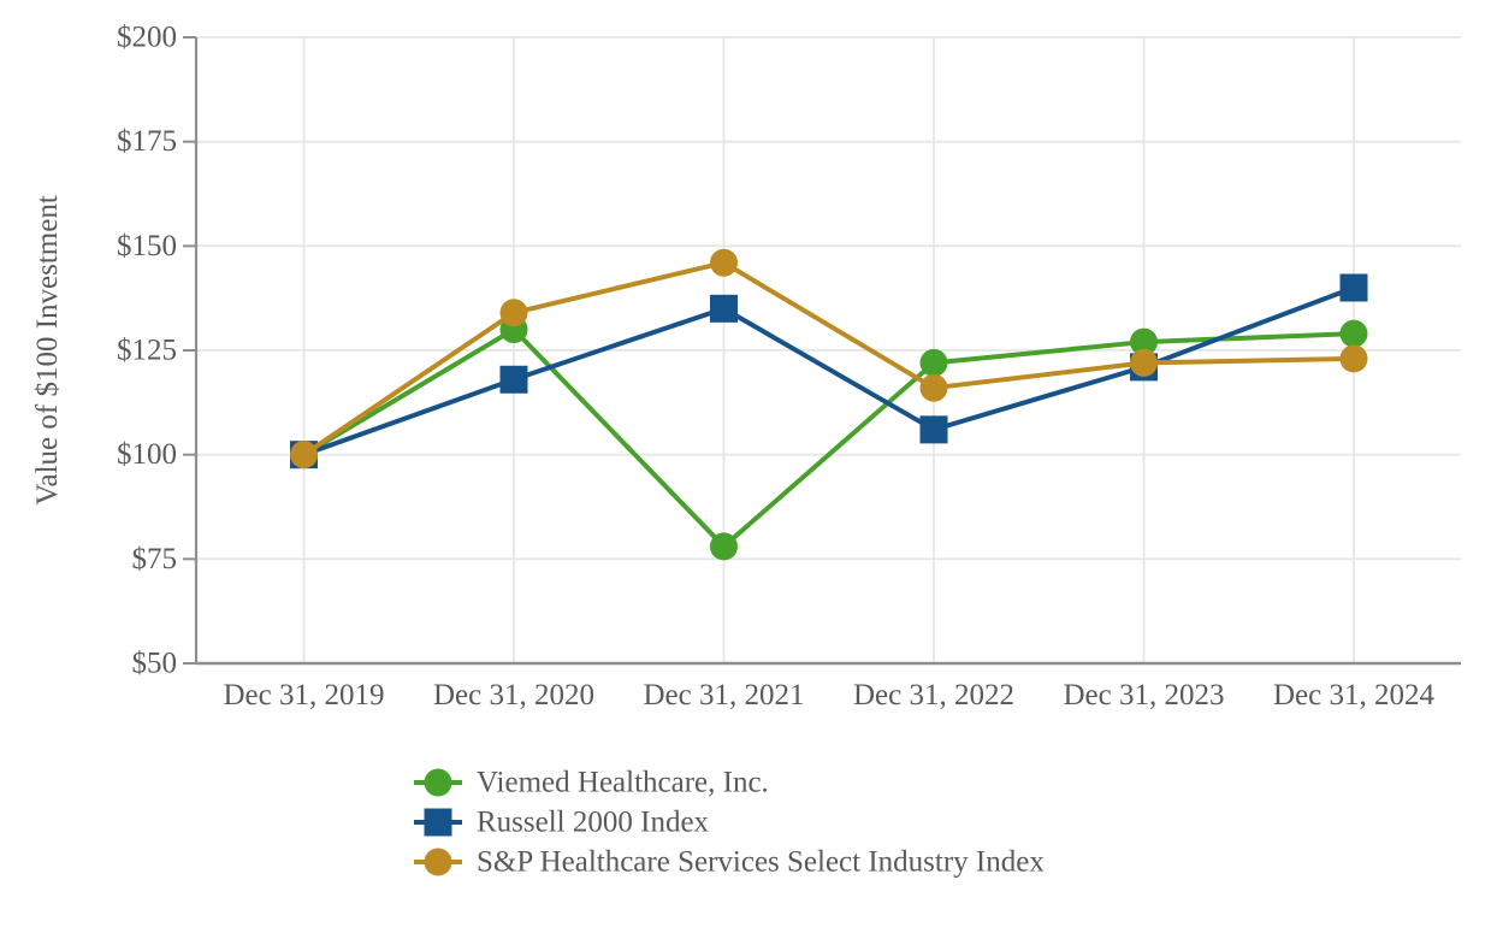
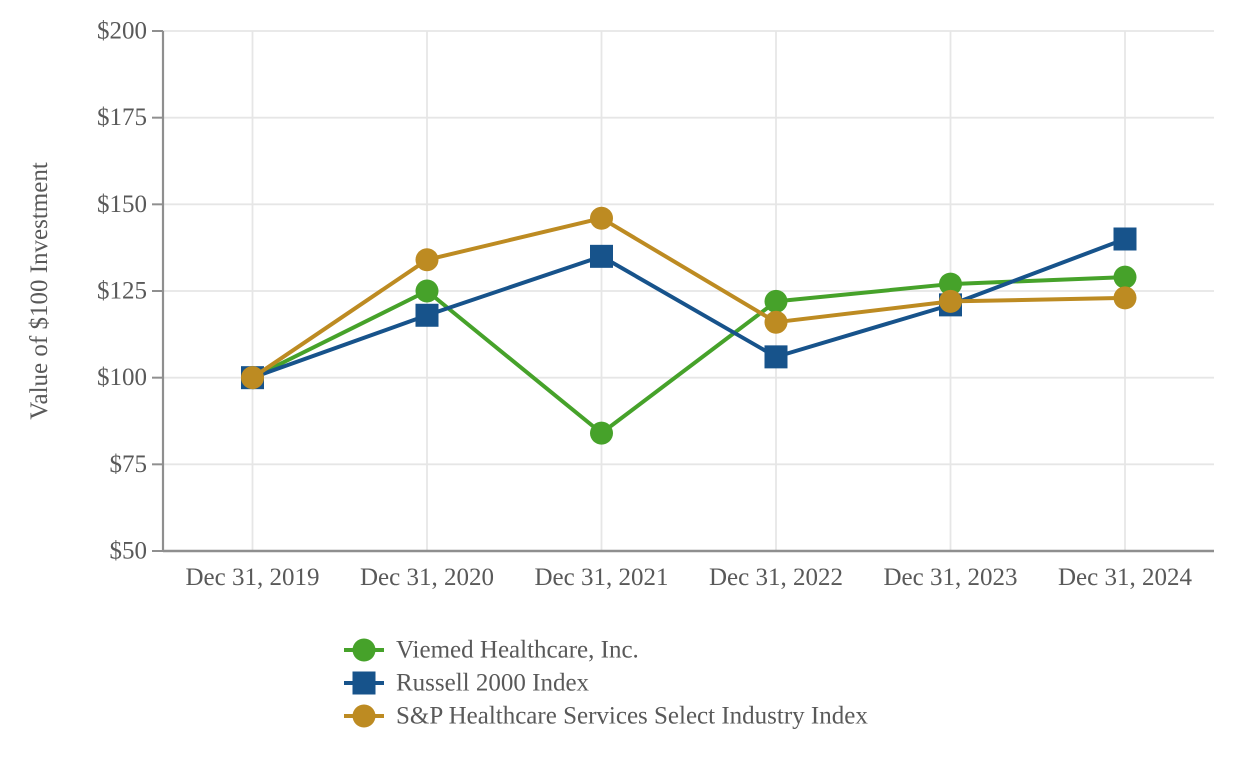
Viemed Healthcare, Inc./Dec 31, 2020: $130 -> $125
Viemed Healthcare, Inc./Dec 31, 2021: $78 -> $84
